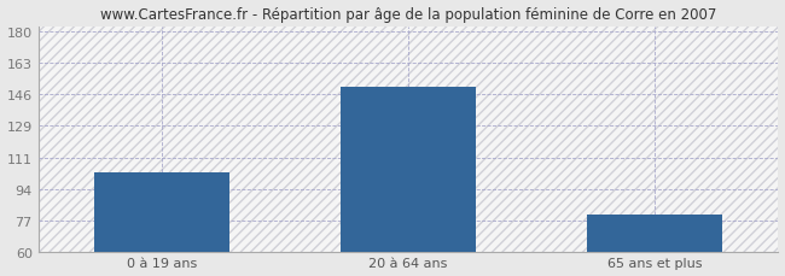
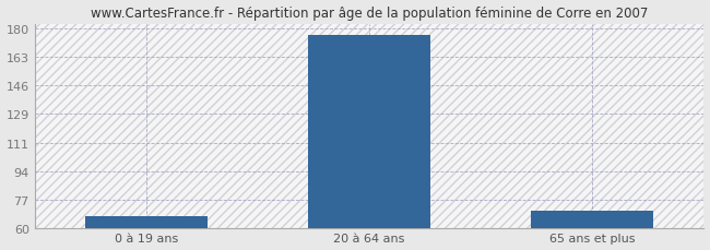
0 à 19 ans: 103 -> 67
20 à 64 ans: 150 -> 176
65 ans et plus: 80 -> 70
